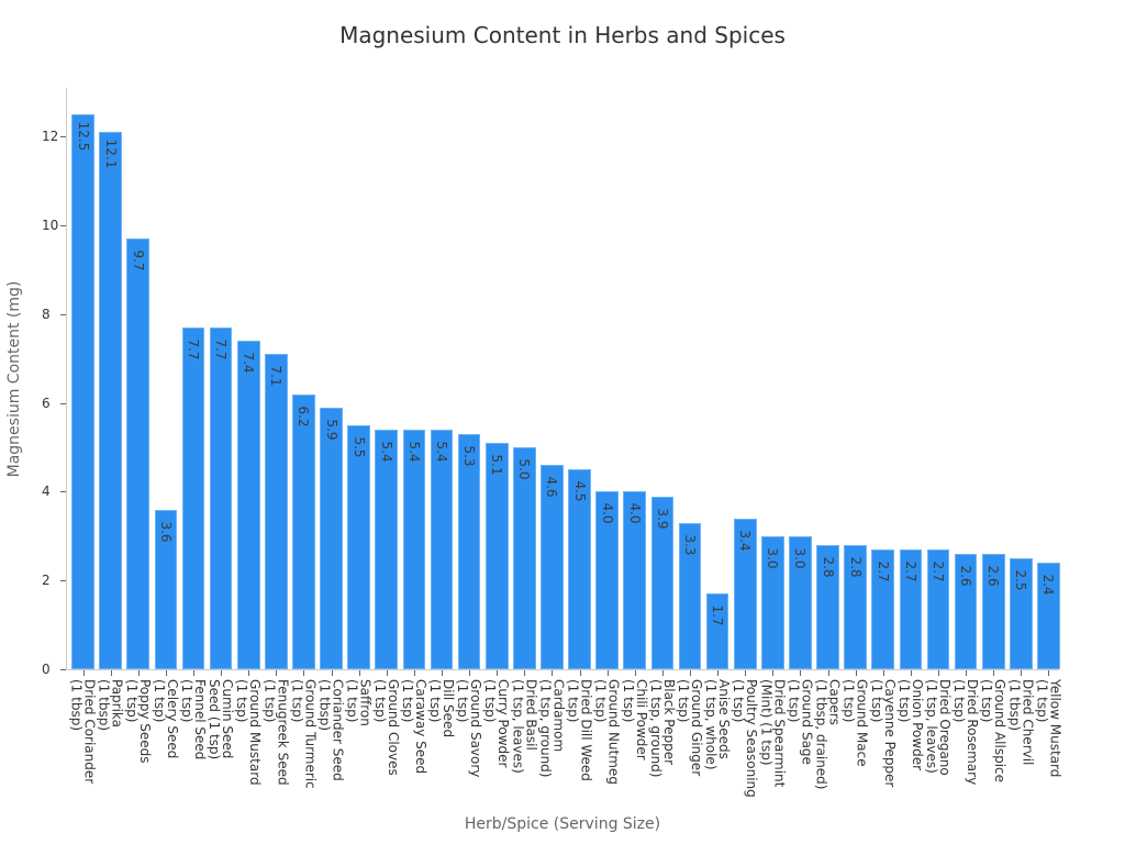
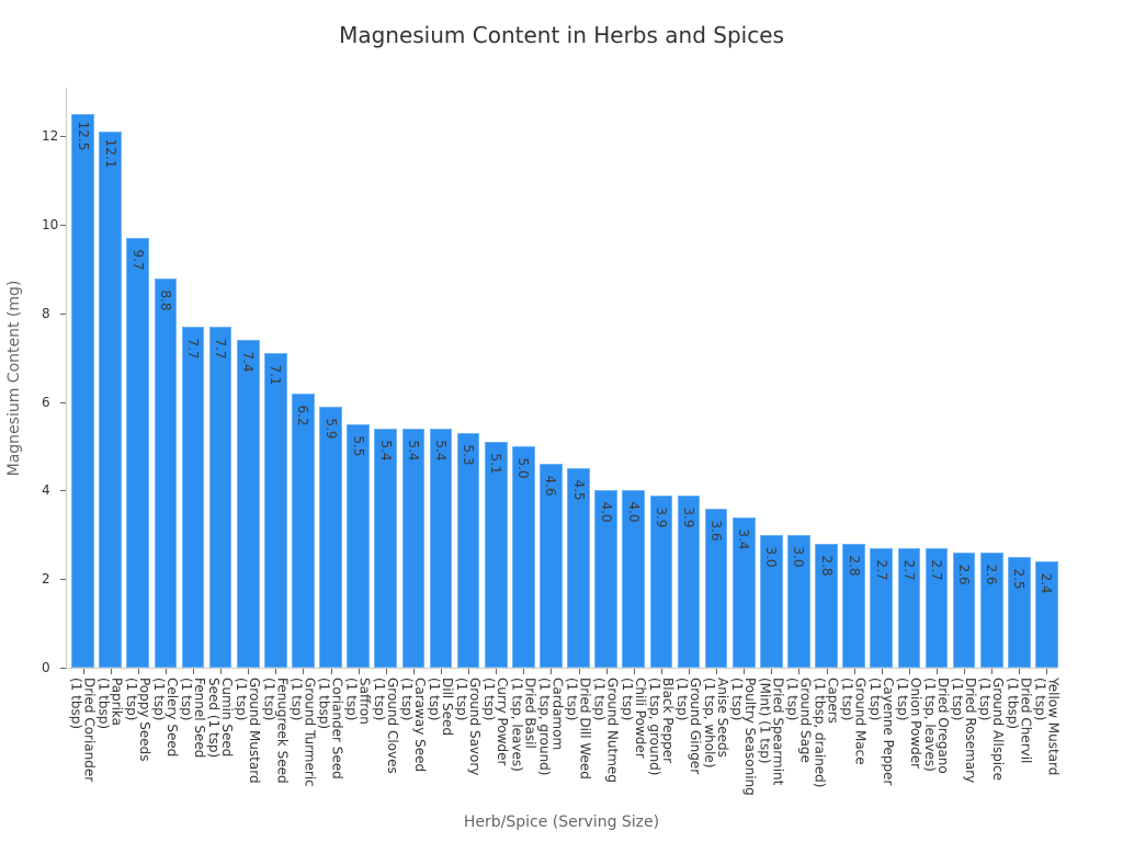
Celery Seed (1 tsp): 3.6 -> 8.8
Ground Ginger (1 tsp): 3.3 -> 3.9
Anise Seeds (1 tsp, whole): 1.7 -> 3.6
